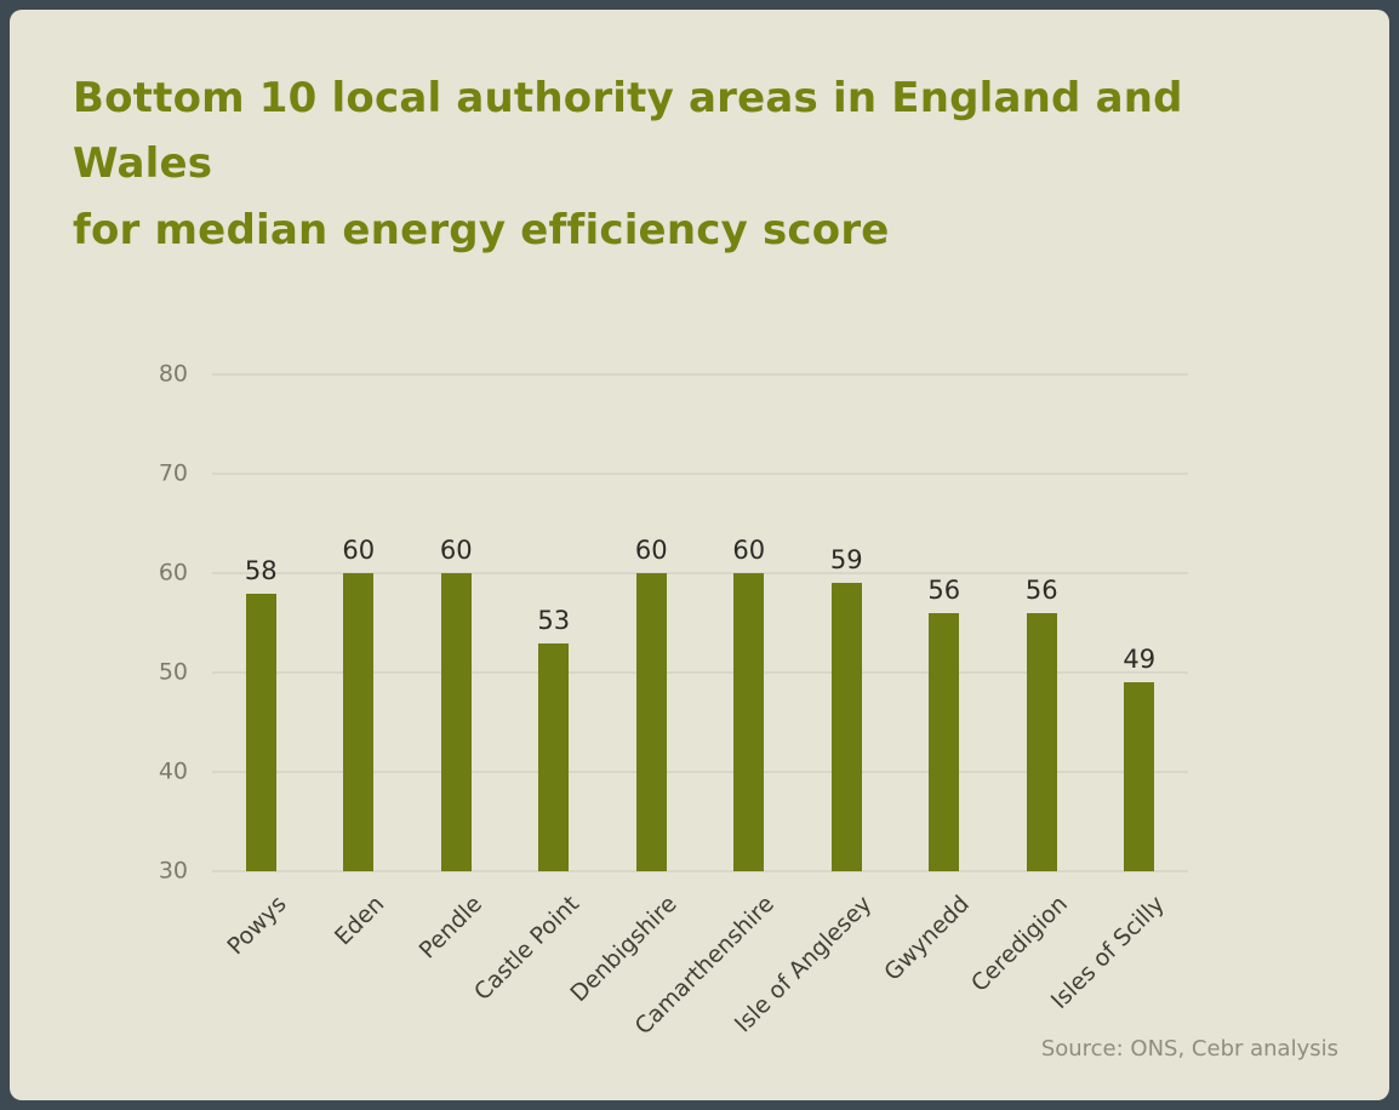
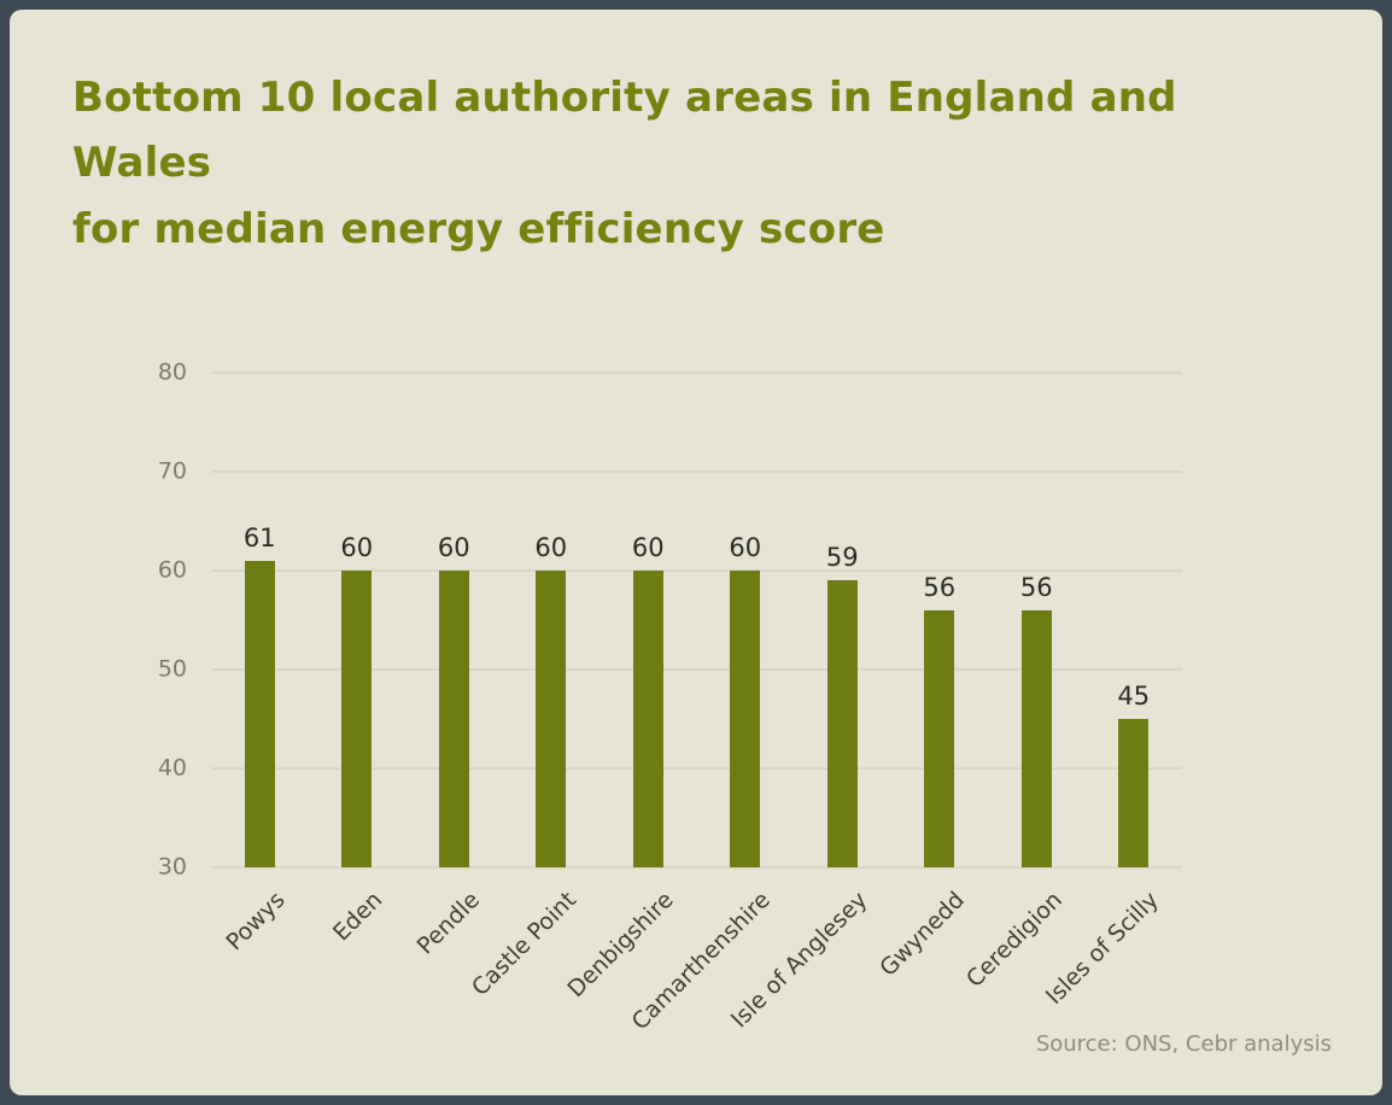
Powys: 58 -> 61
Castle Point: 53 -> 60
Isles of Scilly: 49 -> 45
